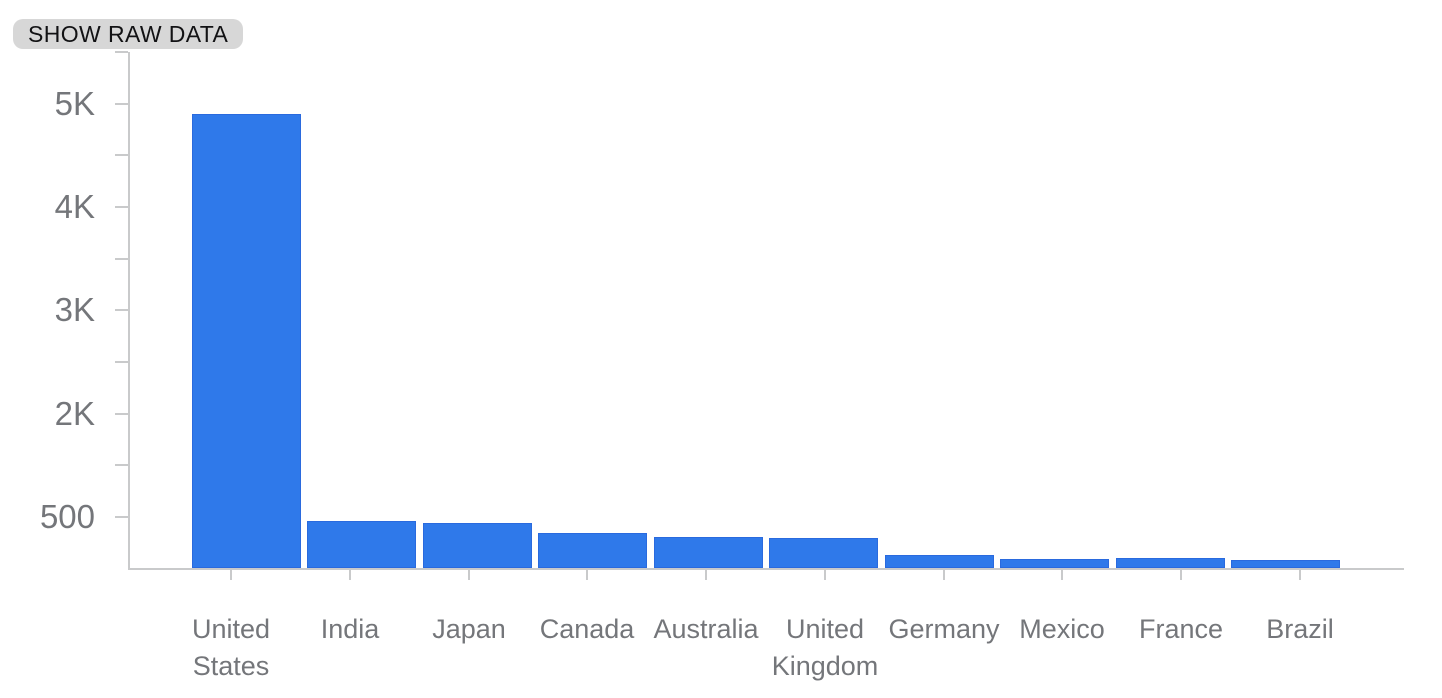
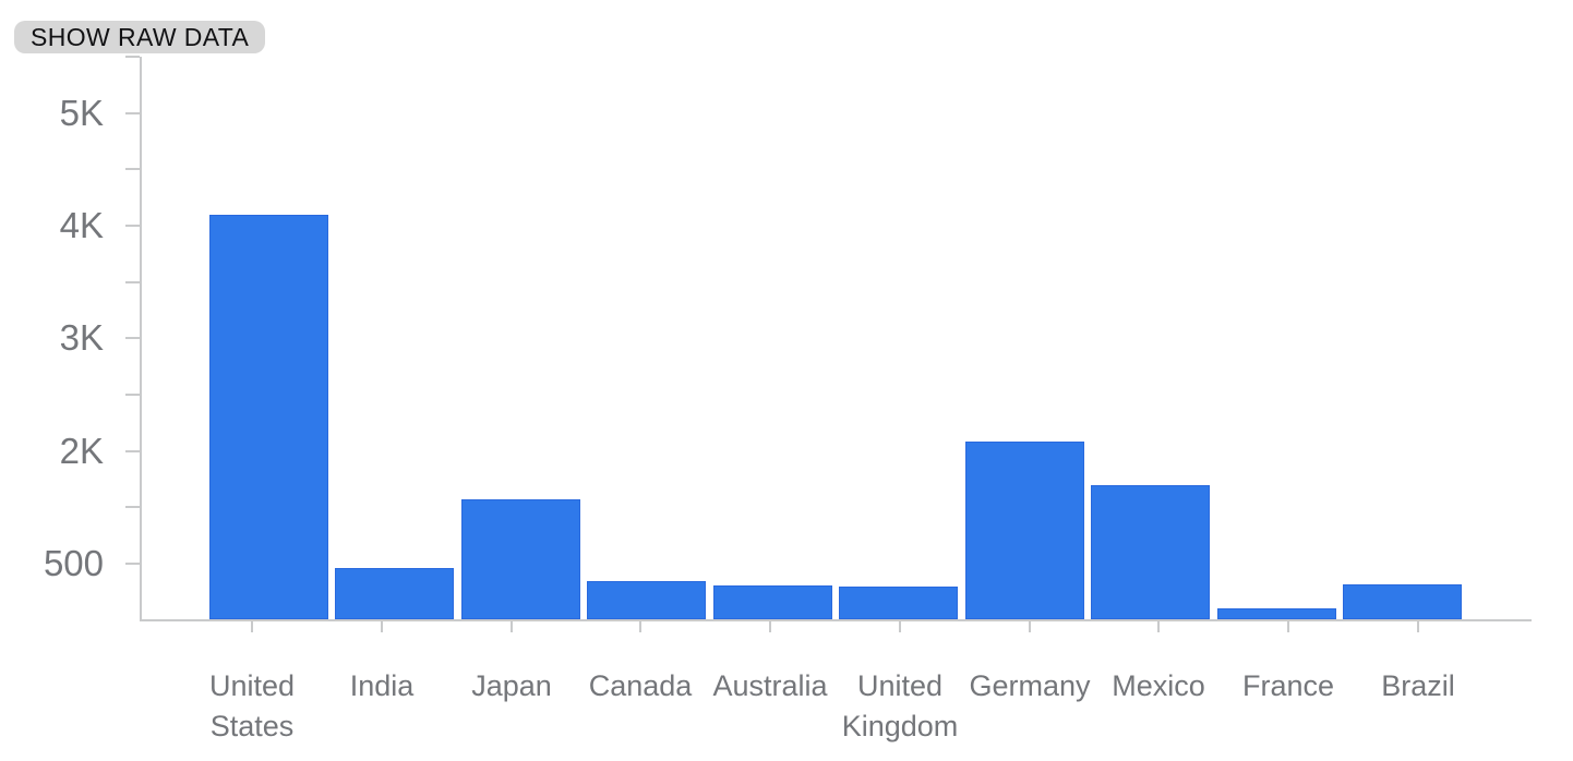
United States: 4.89K -> 4.00K
Japan: 0.48K -> 1.18K
Germany: 0.14K -> 1.75K
Mexico: 0.10K -> 1.32K
Brazil: 0.08K -> 0.34K
